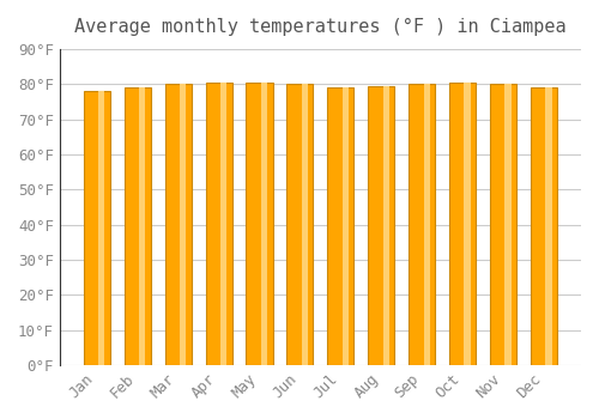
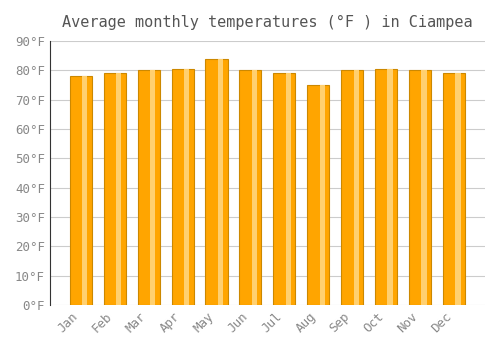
May: 80.5°F -> 84.0°F
Aug: 79.5°F -> 75.0°F
